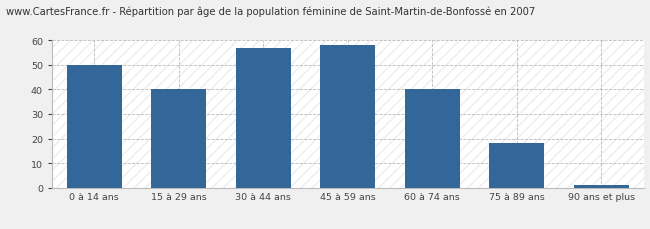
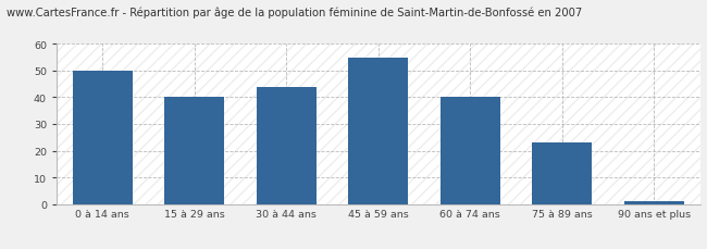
30 à 44 ans: 57 -> 44
45 à 59 ans: 58 -> 55
75 à 89 ans: 18 -> 23
